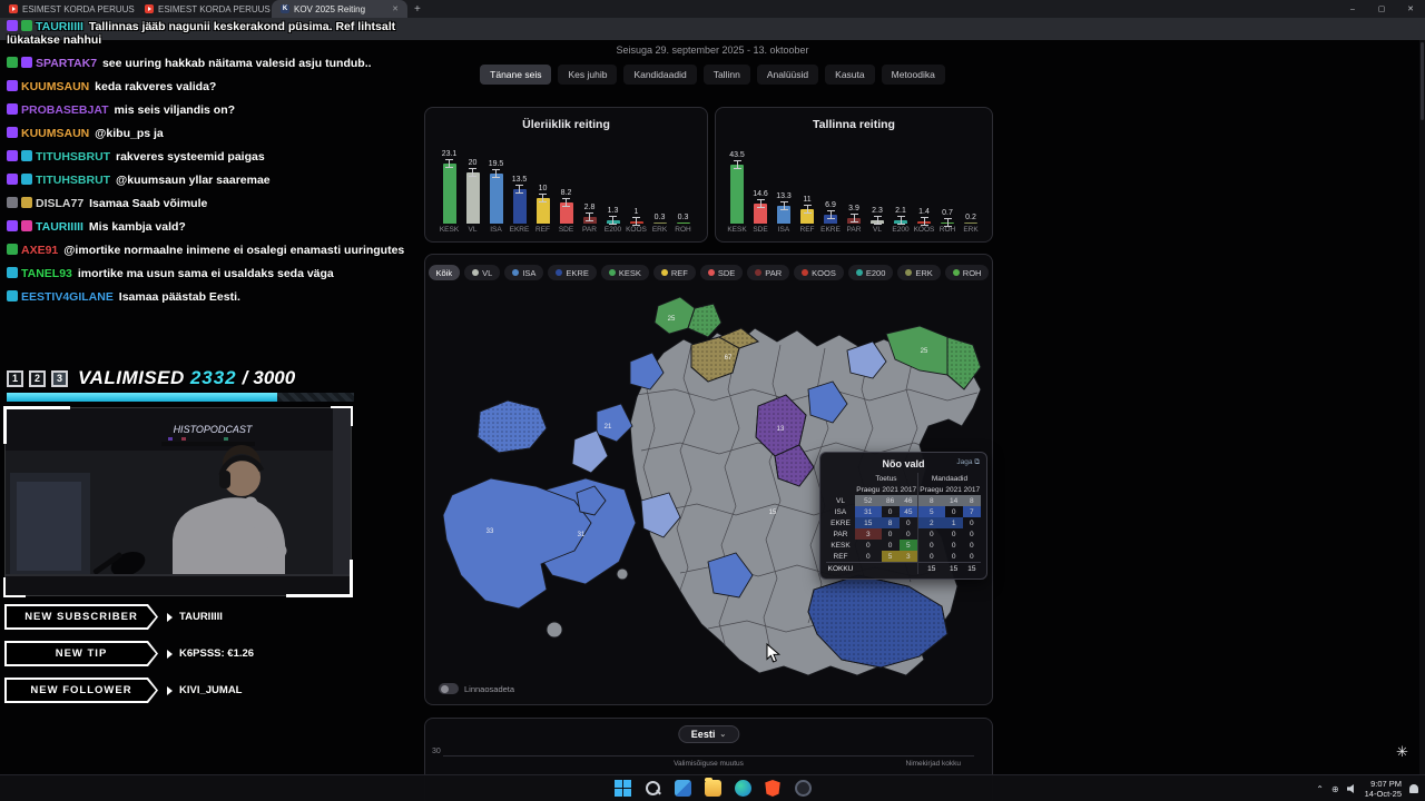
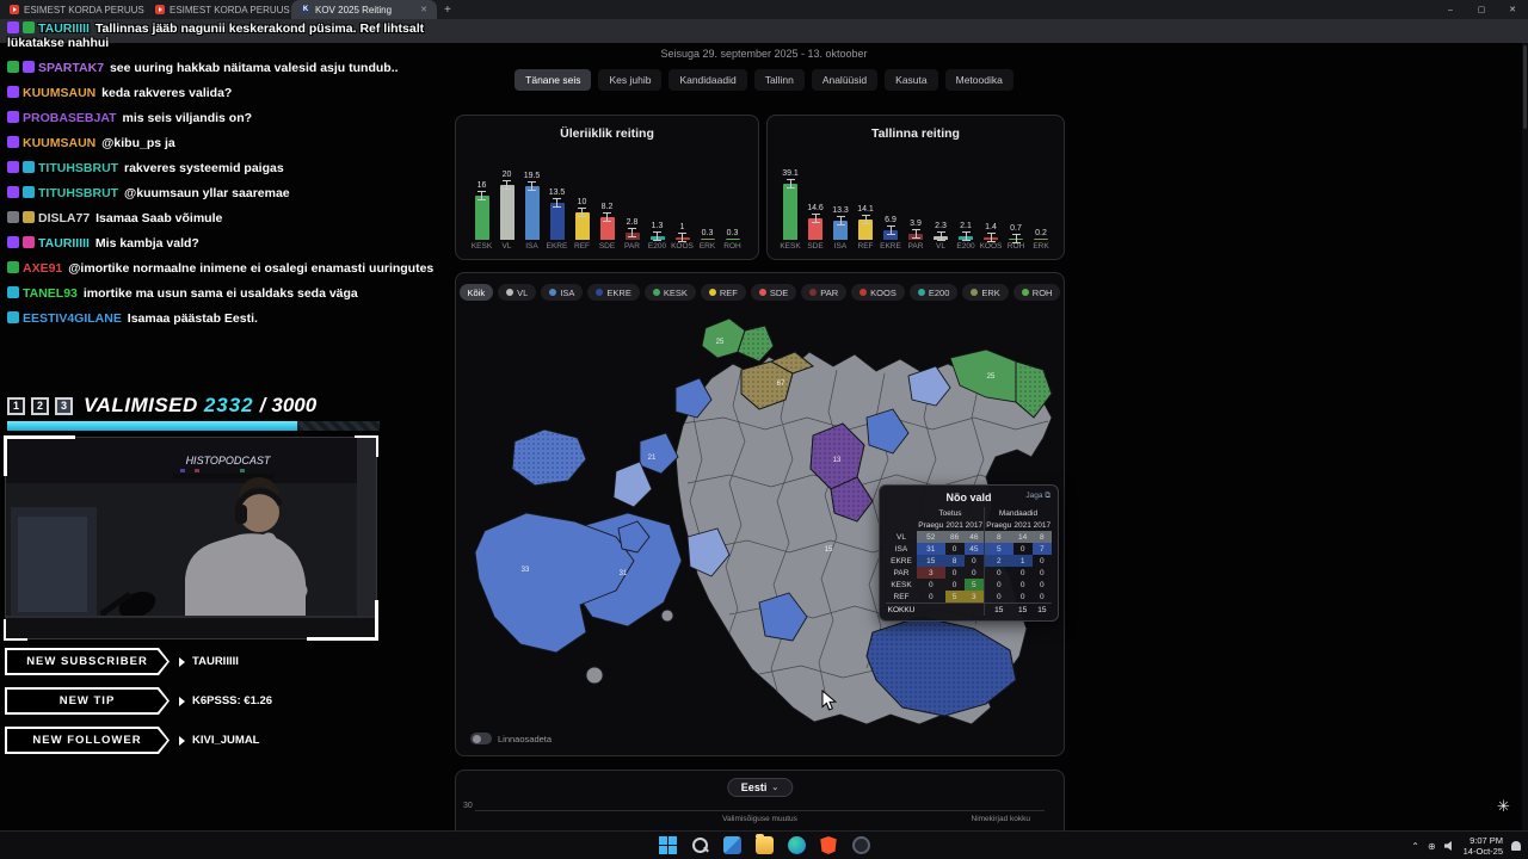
Üleriiklik reiting/KESK: 23.1 -> 16
Tallinna reiting/KESK: 43.5 -> 39.1
Tallinna reiting/REF: 11 -> 14.1
